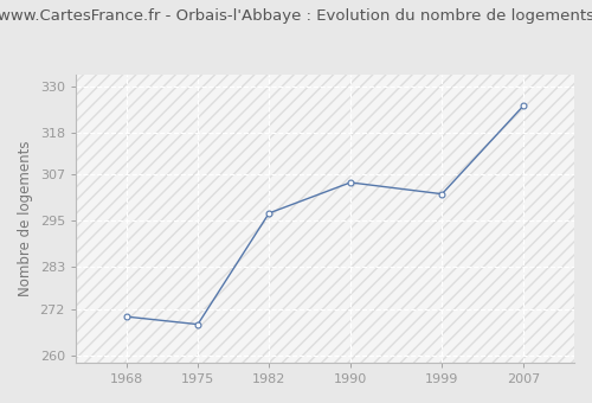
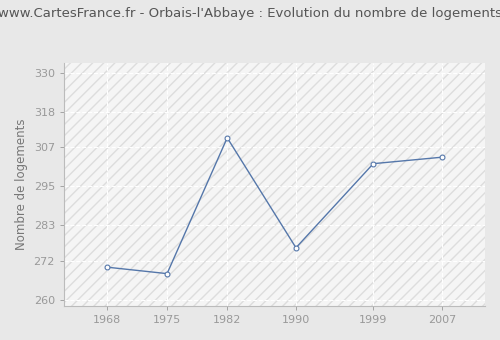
1982: 297 -> 310
1990: 305 -> 276
2007: 325 -> 304
